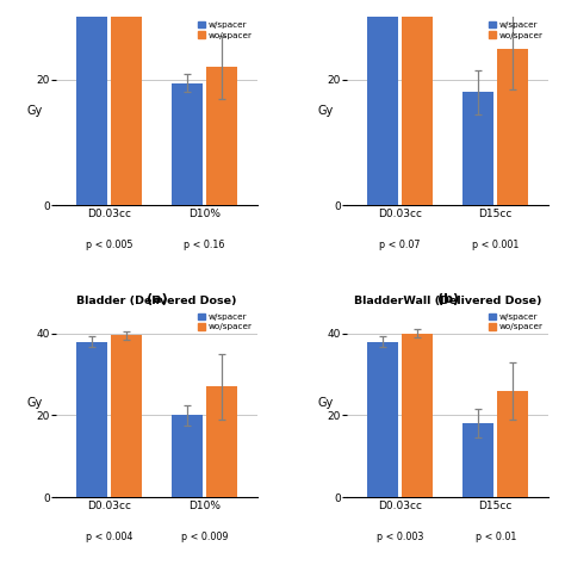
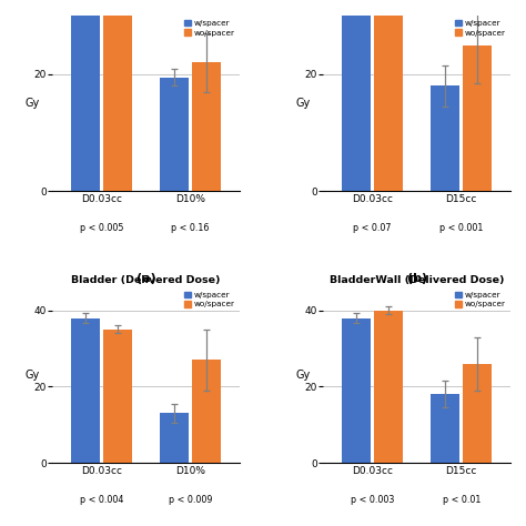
Bladder (Delivered Dose)/wo/spacer/D0.03cc: 39.5 -> 35.0
Bladder (Delivered Dose)/w/spacer/D10%: 20 -> 13
